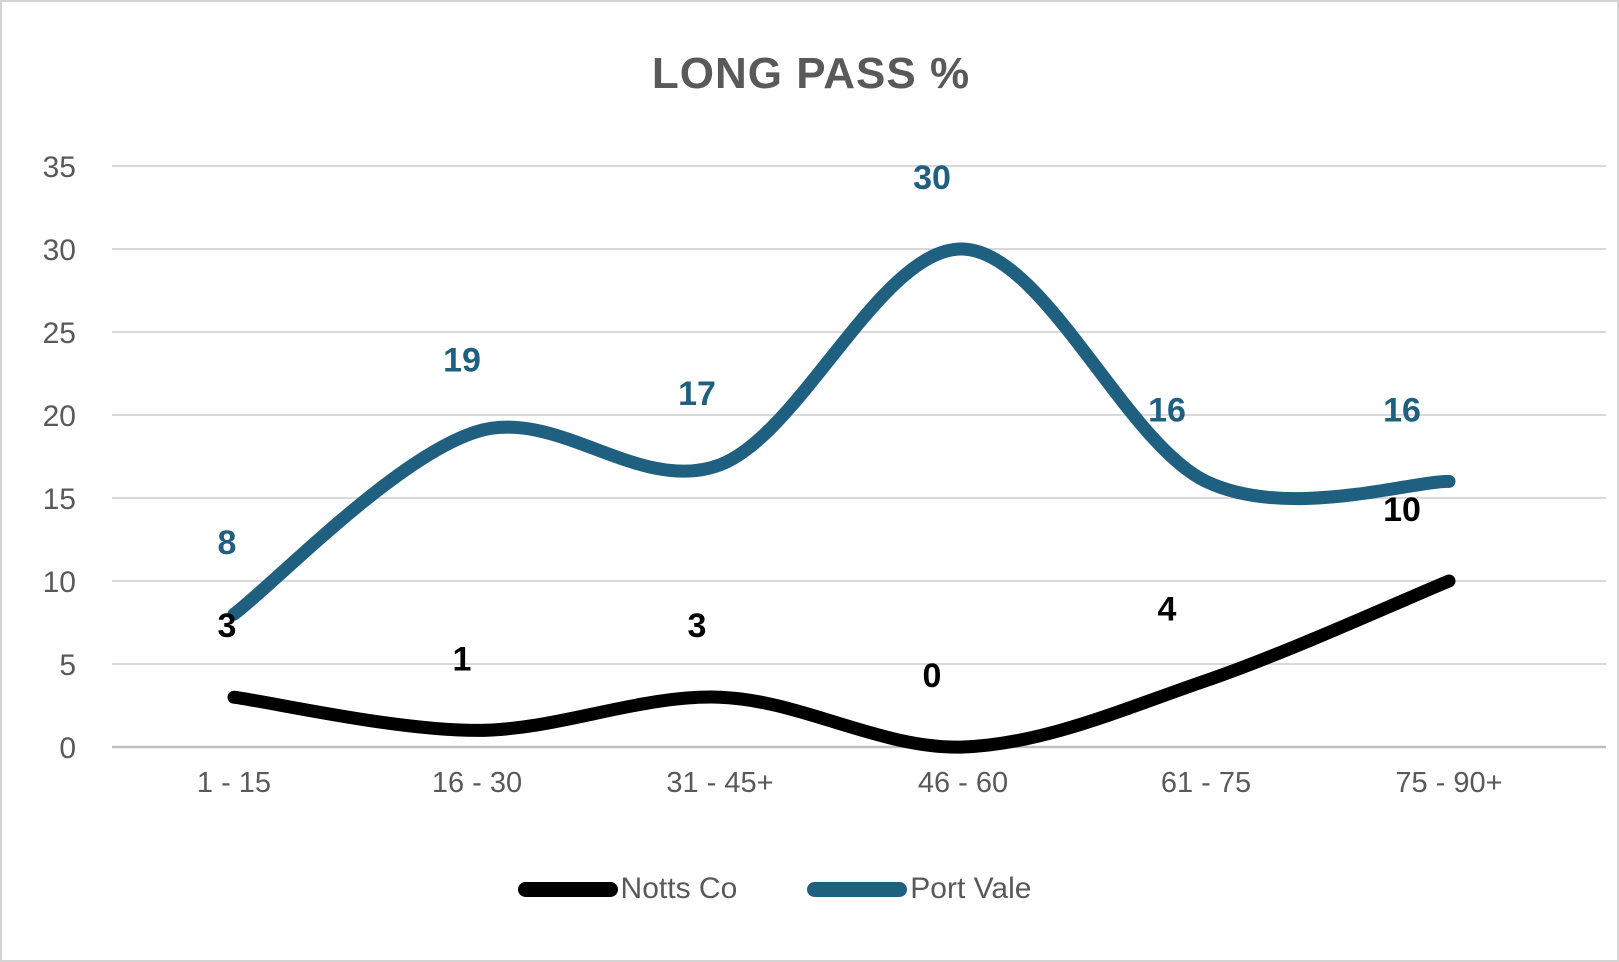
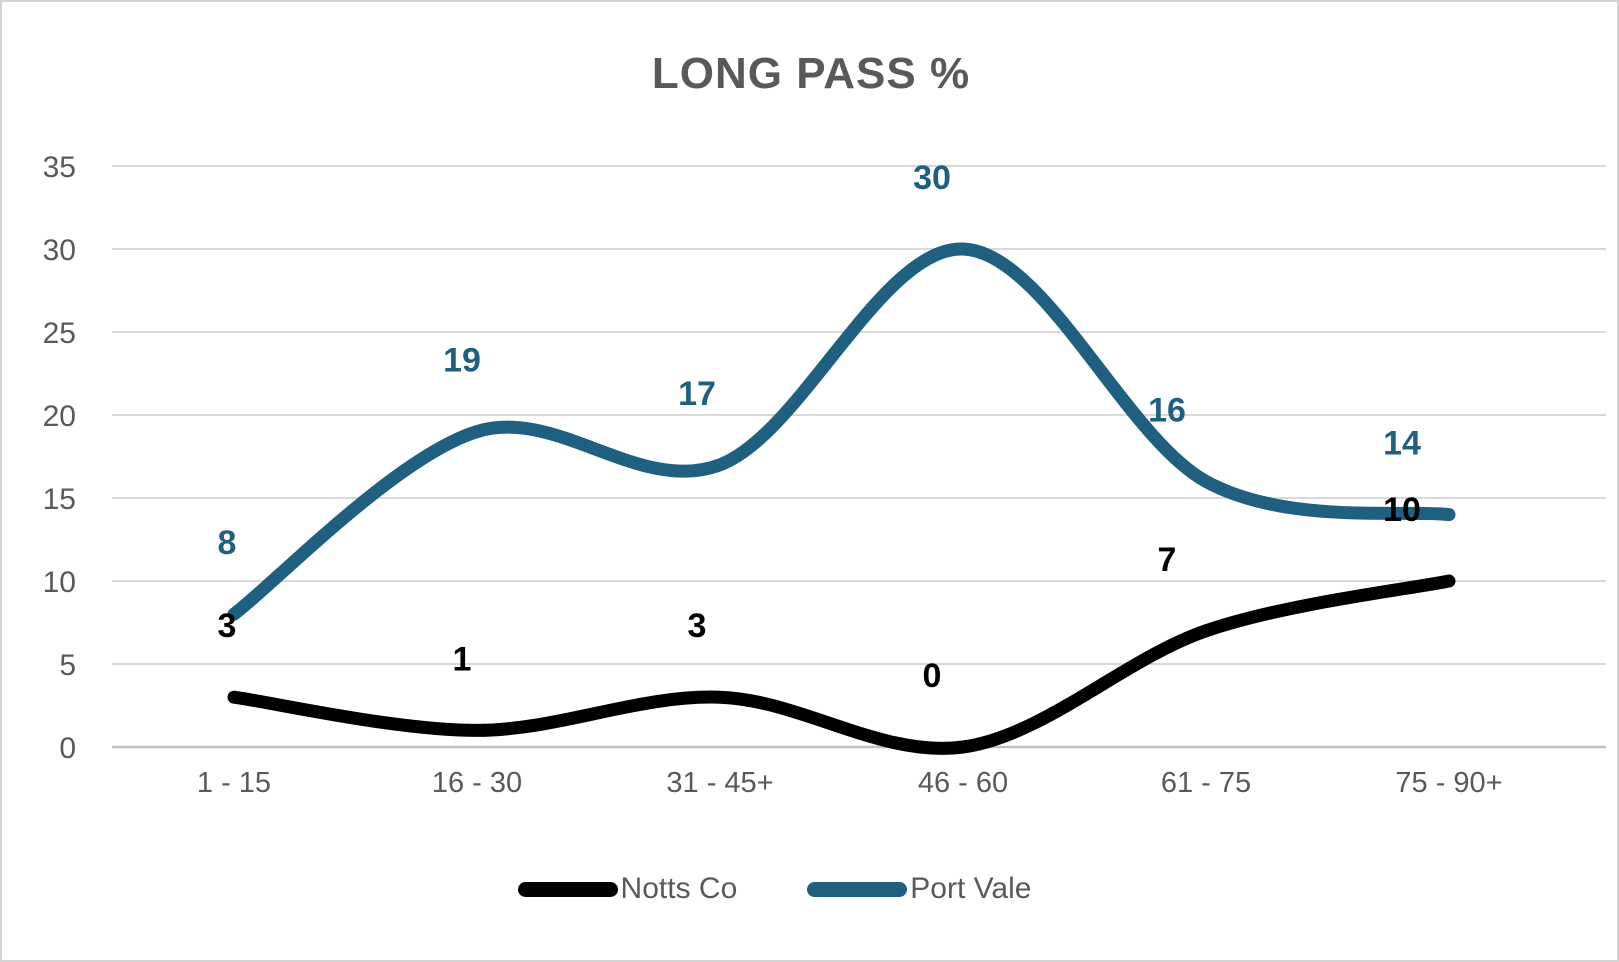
Notts Co/61 - 75: 4 -> 7
Port Vale/75 - 90+: 16 -> 14
